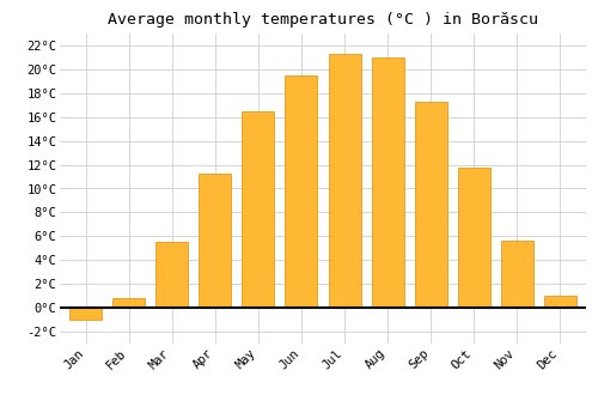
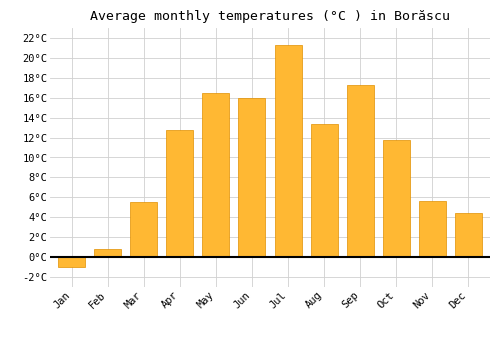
Apr: 11.3°C -> 12.8°C
Jun: 19.5°C -> 16.0°C
Aug: 21.0°C -> 13.4°C
Dec: 1.0°C -> 4.4°C
